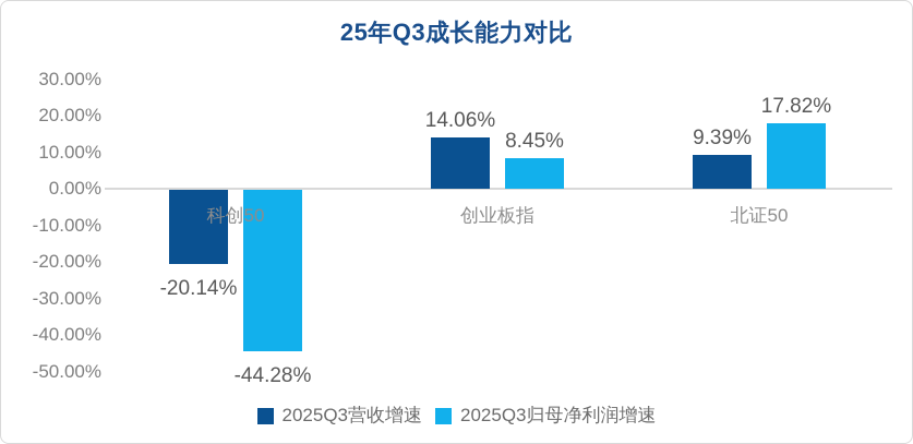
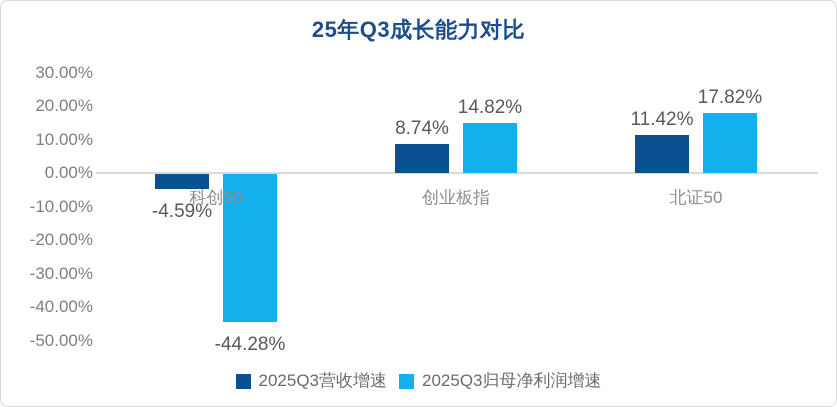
2025Q3营收增速/科创50: -20.14% -> -4.59%
2025Q3营收增速/创业板指: 14.06% -> 8.74%
2025Q3归母净利润增速/创业板指: 8.45% -> 14.82%
2025Q3营收增速/北证50: 9.39% -> 11.42%
